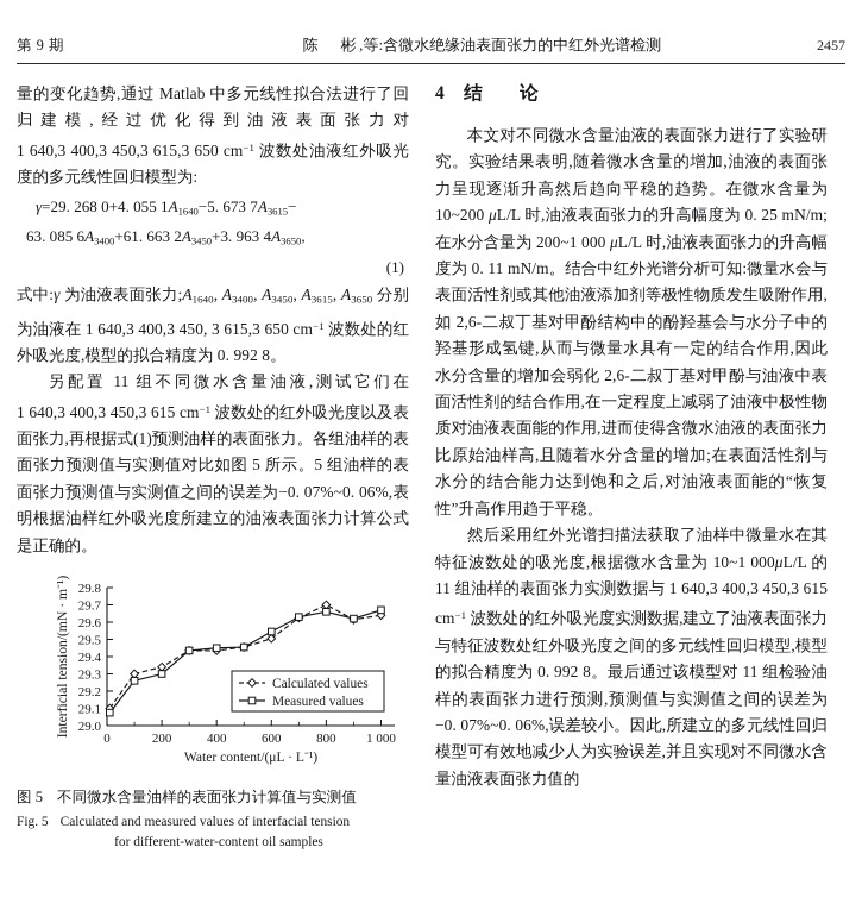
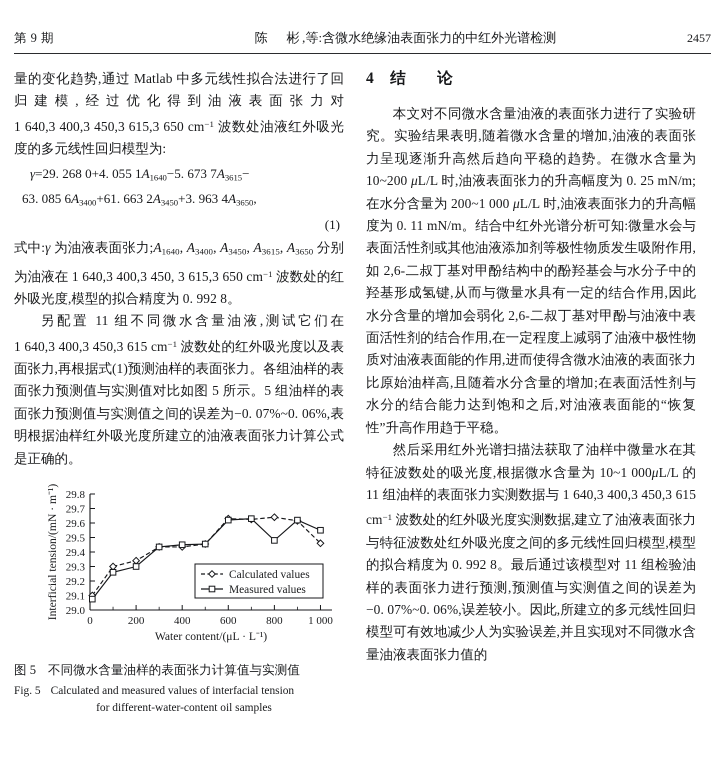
Calculated values/600: 29.50 -> 29.63
Measured values/600: 29.55 -> 29.62
Calculated values/800: 29.70 -> 29.64
Measured values/800: 29.66 -> 29.48
Calculated values/1000: 29.64 -> 29.46
Measured values/1000: 29.67 -> 29.55
